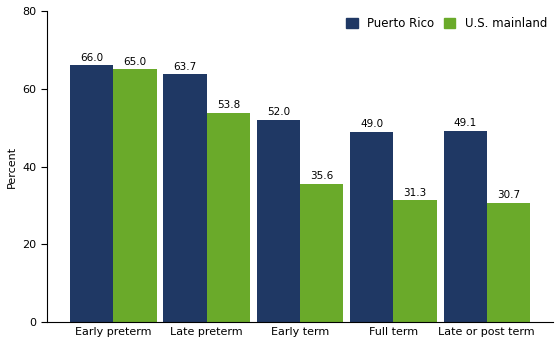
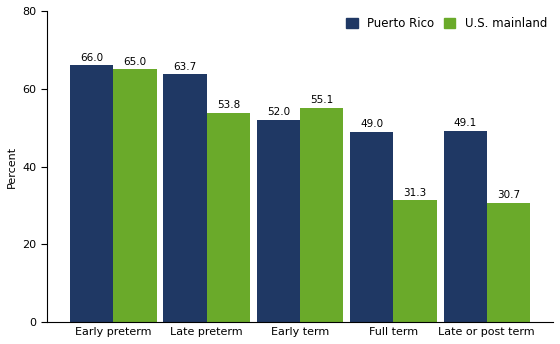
U.S. mainland/Early term: 35.6 -> 55.1
